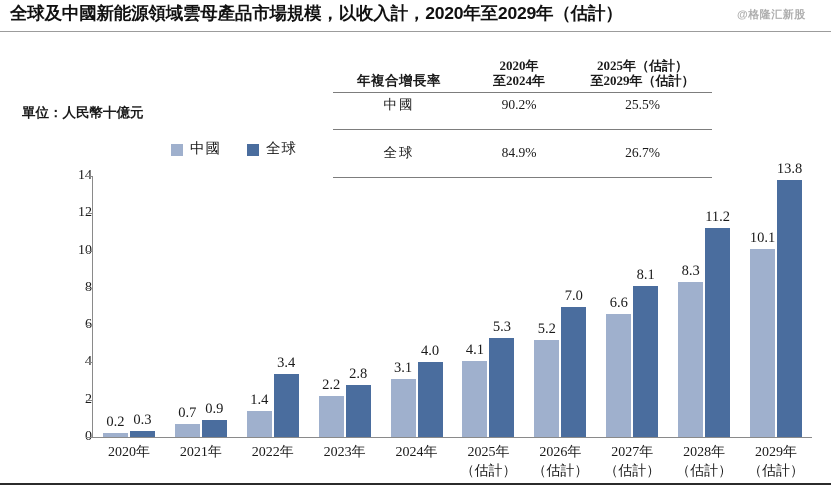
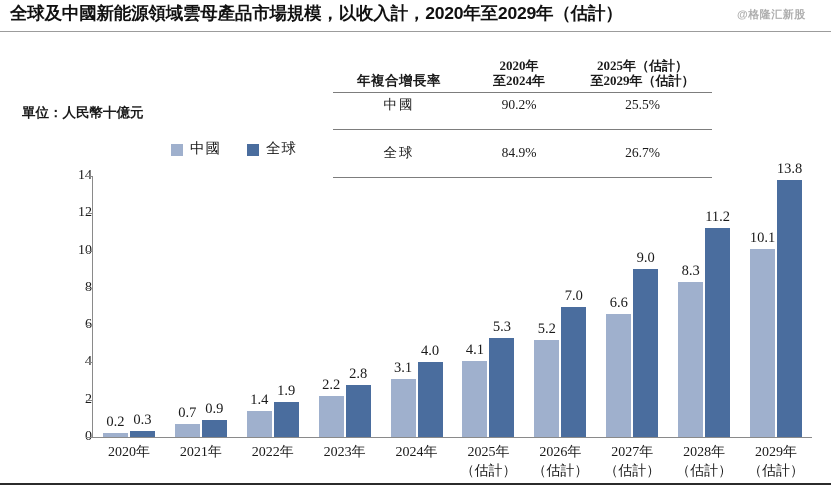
全球/2022年: 3.4 -> 1.9
全球/2027年（估計）: 8.1 -> 9.0
